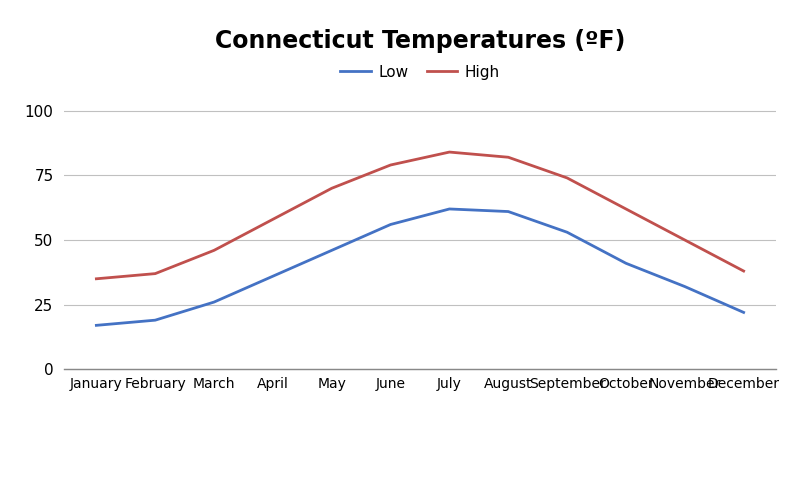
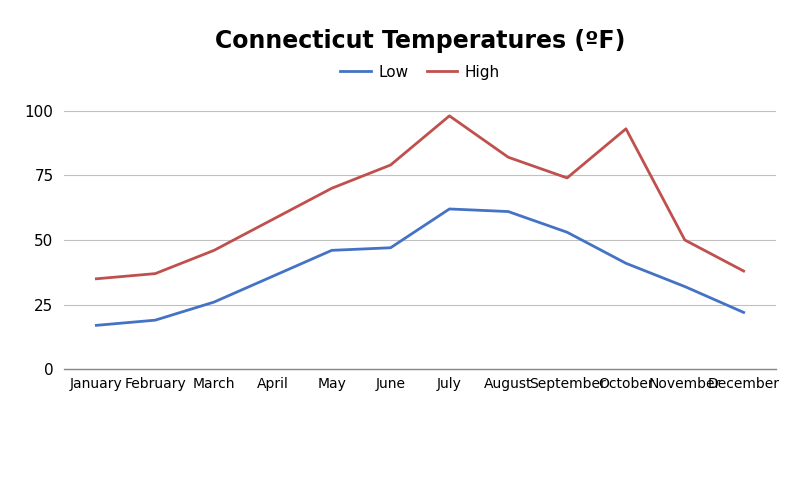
Low/June: 56 -> 47
High/July: 84 -> 98
High/October: 62 -> 93
